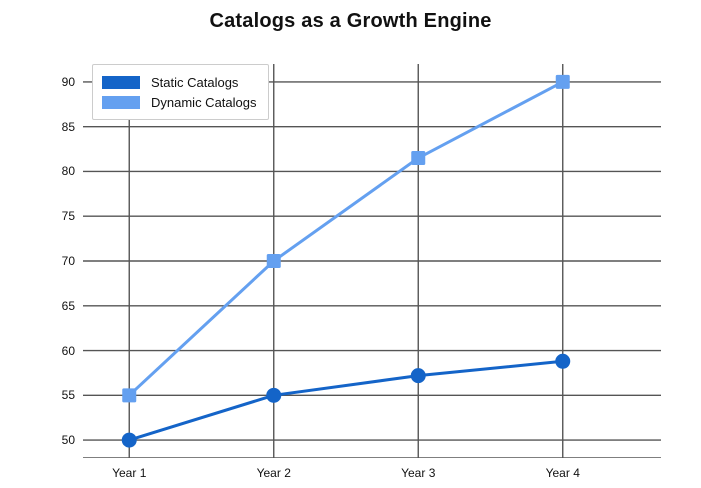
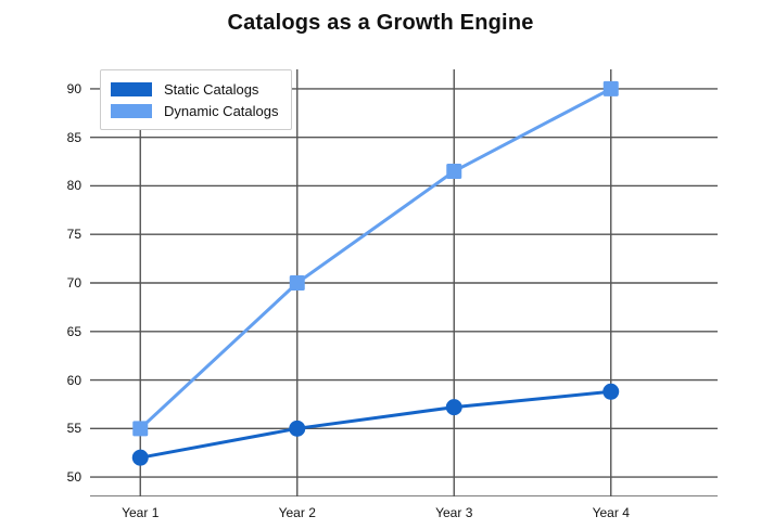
Static Catalogs/Year 1: 50 -> 52
